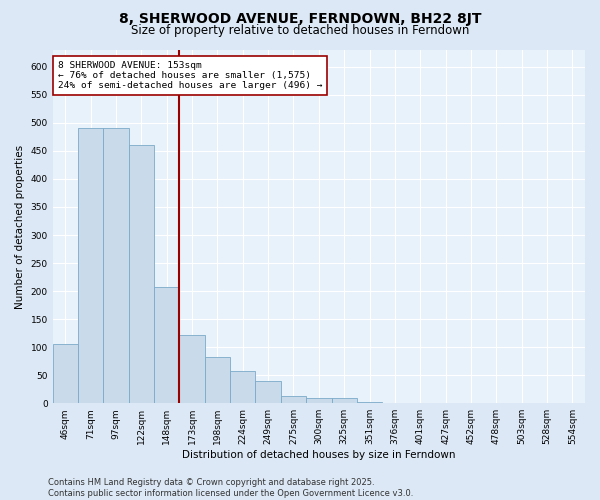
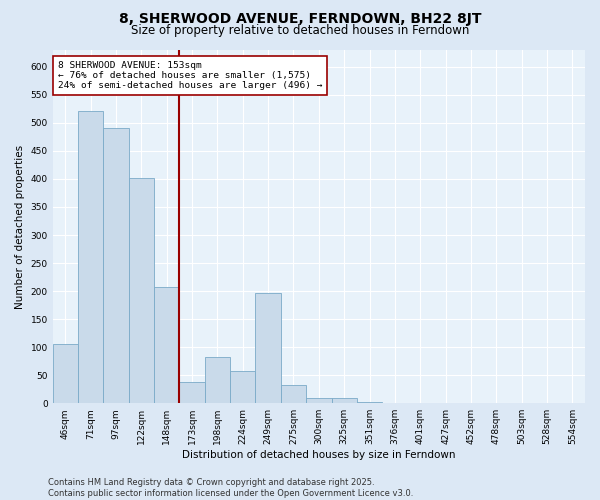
71sqm: 490 -> 522
122sqm: 460 -> 402
173sqm: 122 -> 38
249sqm: 40 -> 196
275sqm: 13 -> 32
